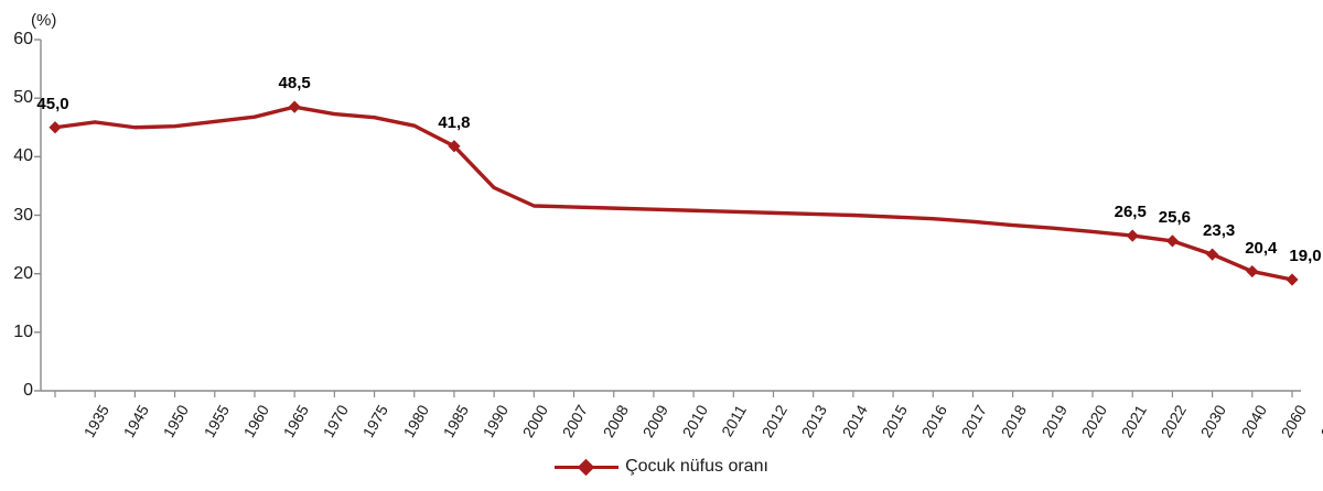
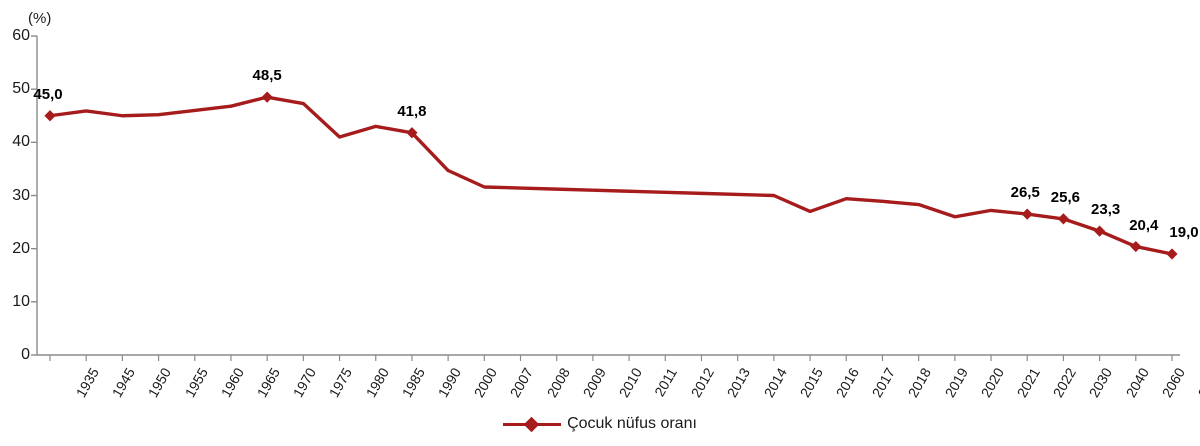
1980: 47 -> 41
1985: 45 -> 43
2016: 30 -> 27
2020: 28 -> 26
